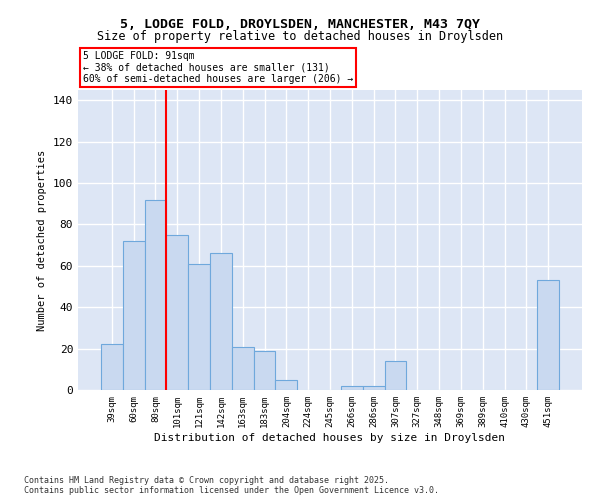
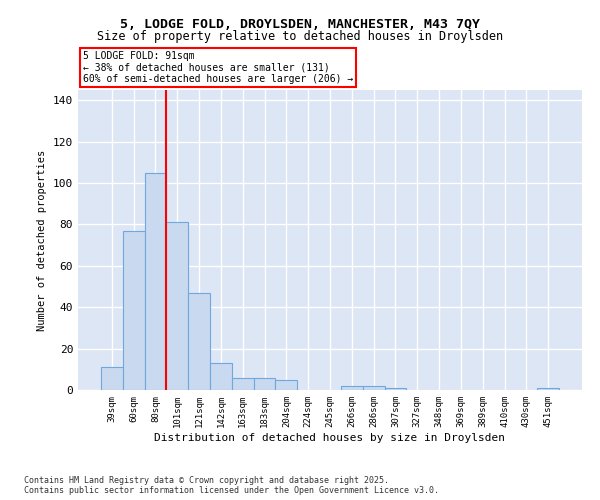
39sqm: 22 -> 11
60sqm: 72 -> 77
80sqm: 92 -> 105
101sqm: 75 -> 81
121sqm: 61 -> 47
142sqm: 66 -> 13
163sqm: 21 -> 6
183sqm: 19 -> 6
307sqm: 14 -> 1
451sqm: 53 -> 1
